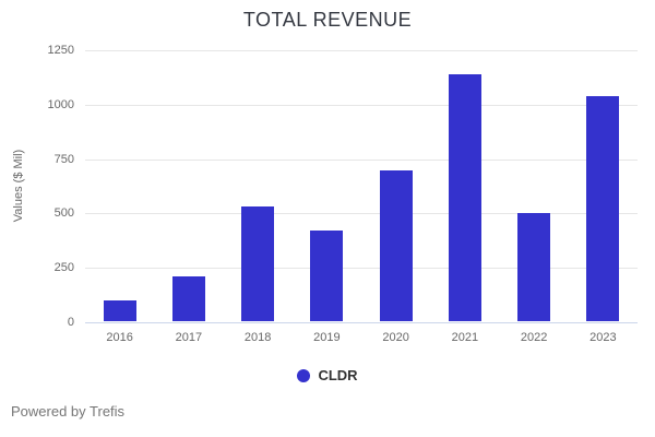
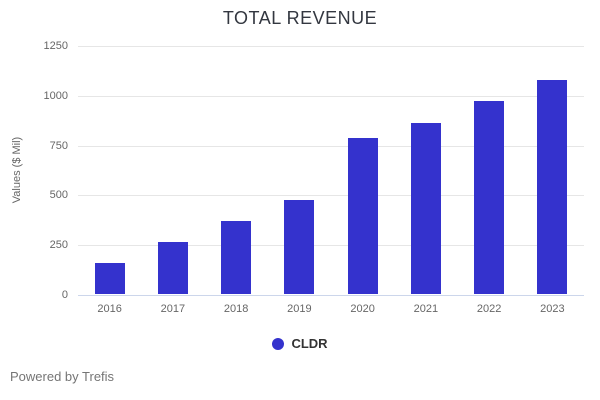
2016: 100 -> 160
2017: 210 -> 260
2018: 530 -> 370
2019: 420 -> 480
2020: 700 -> 790
2021: 1140 -> 860
2022: 500 -> 980
2023: 1040 -> 1080
